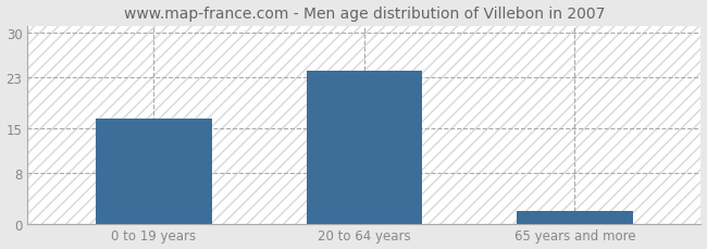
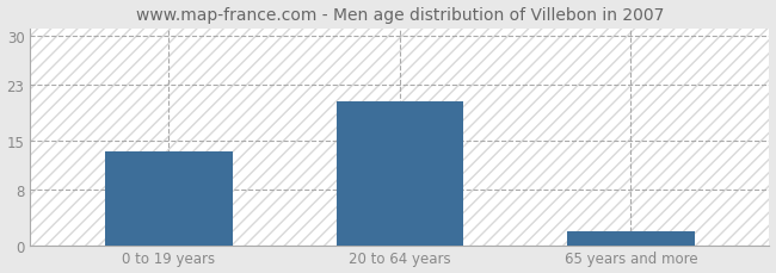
0 to 19 years: 16.5 -> 13.4
20 to 64 years: 24.0 -> 20.6
